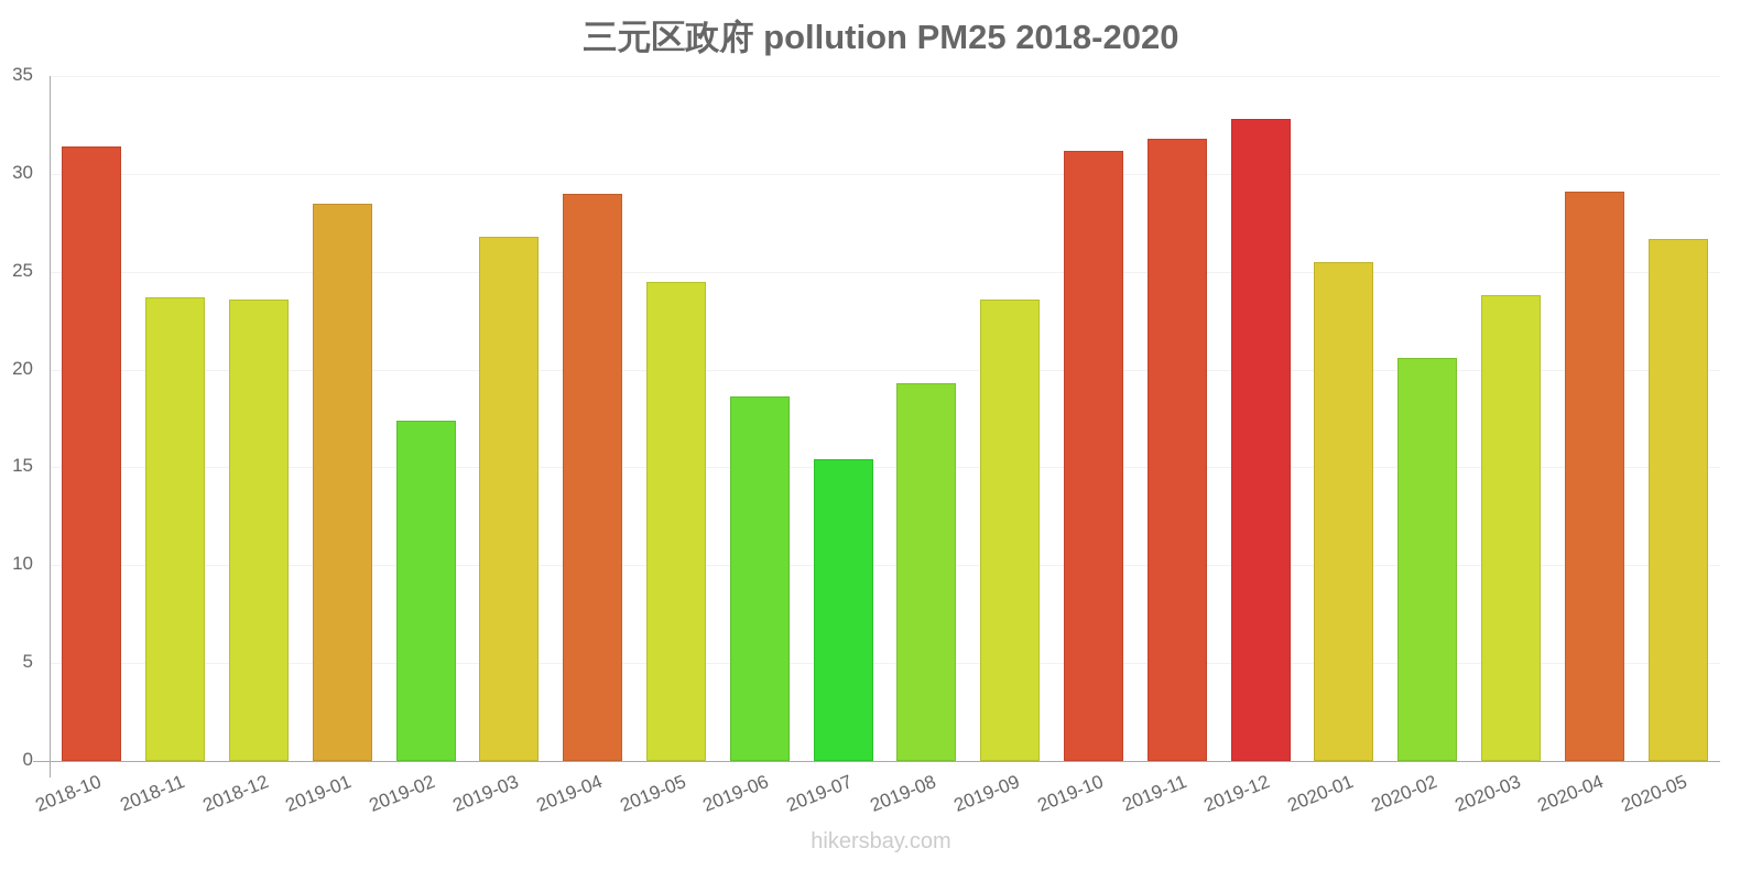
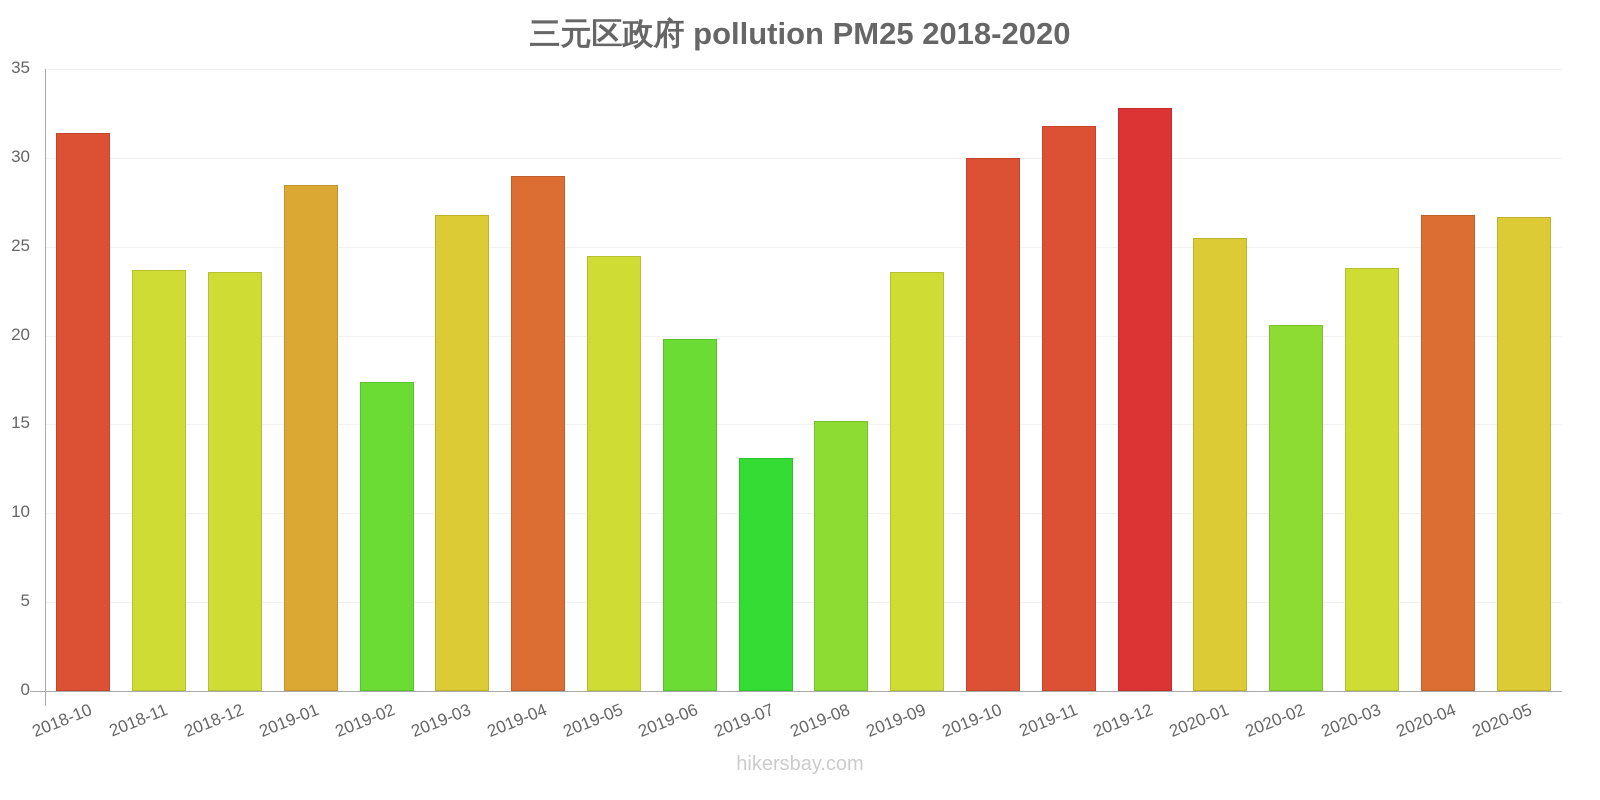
2019-06: 18.6 -> 19.8
2019-07: 15.4 -> 13.1
2019-08: 19.3 -> 15.2
2019-10: 31.2 -> 30.0
2020-04: 29.1 -> 26.8
